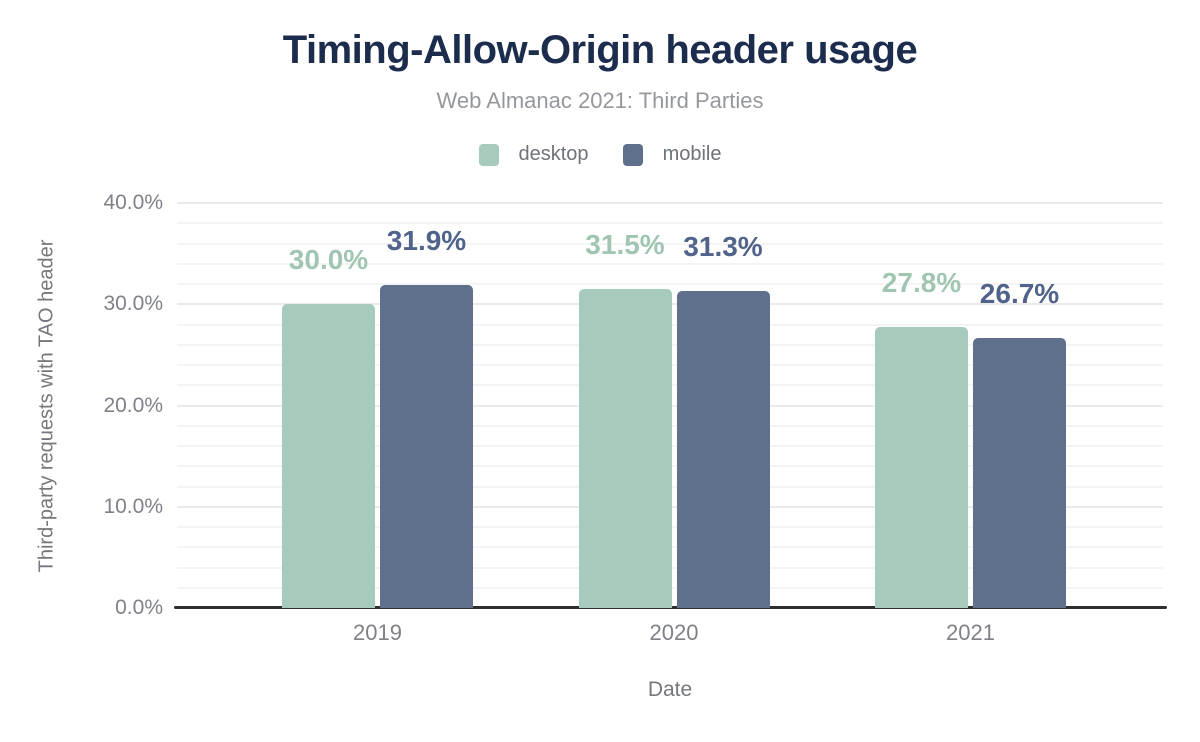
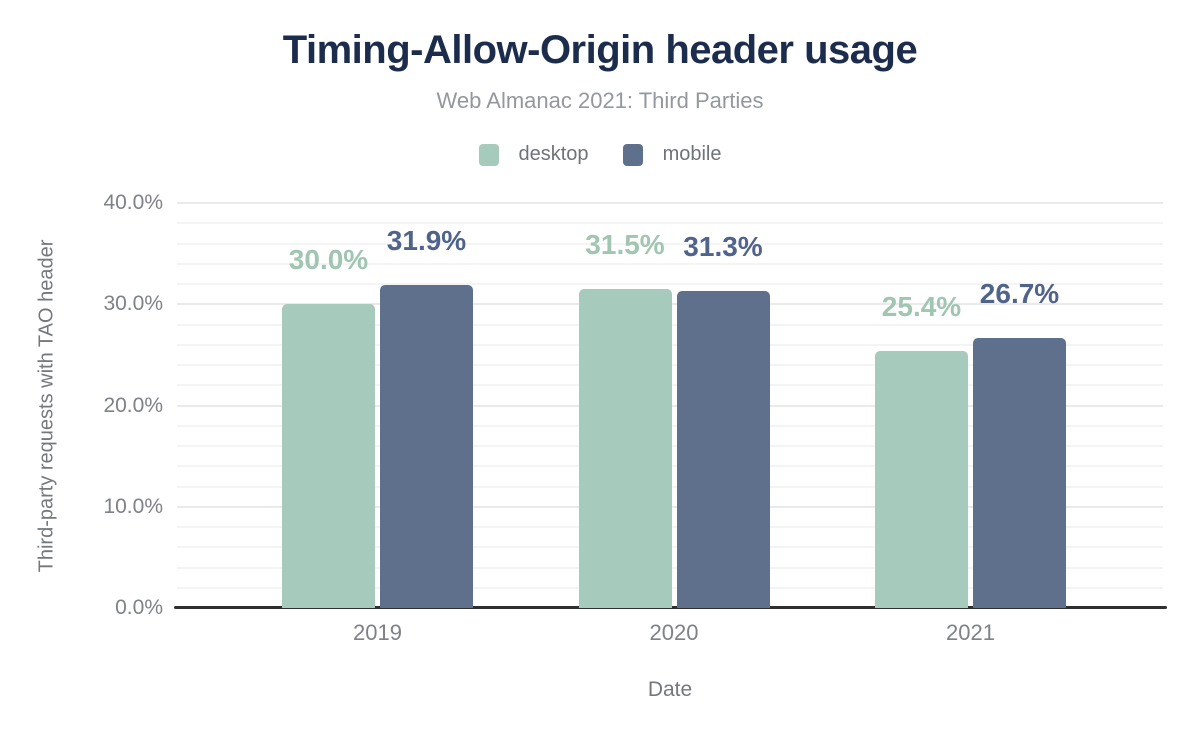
desktop/2021: 27.8% -> 25.4%
